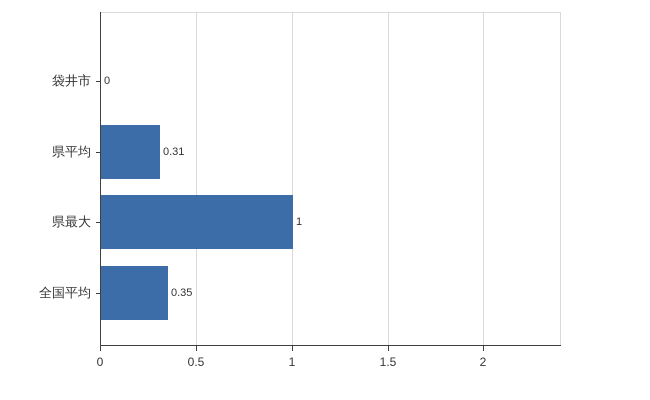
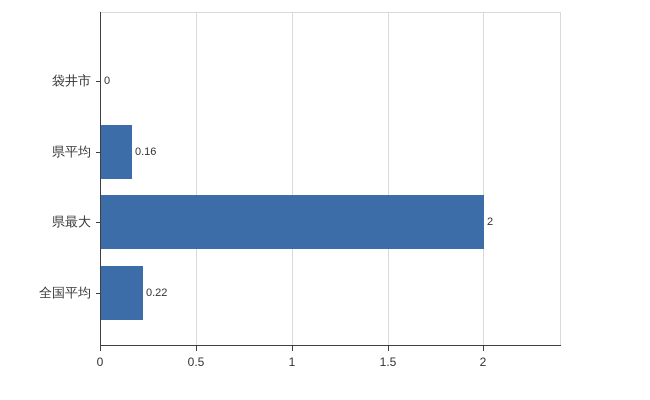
県平均: 0.31 -> 0.16
県最大: 1 -> 2
全国平均: 0.35 -> 0.22
